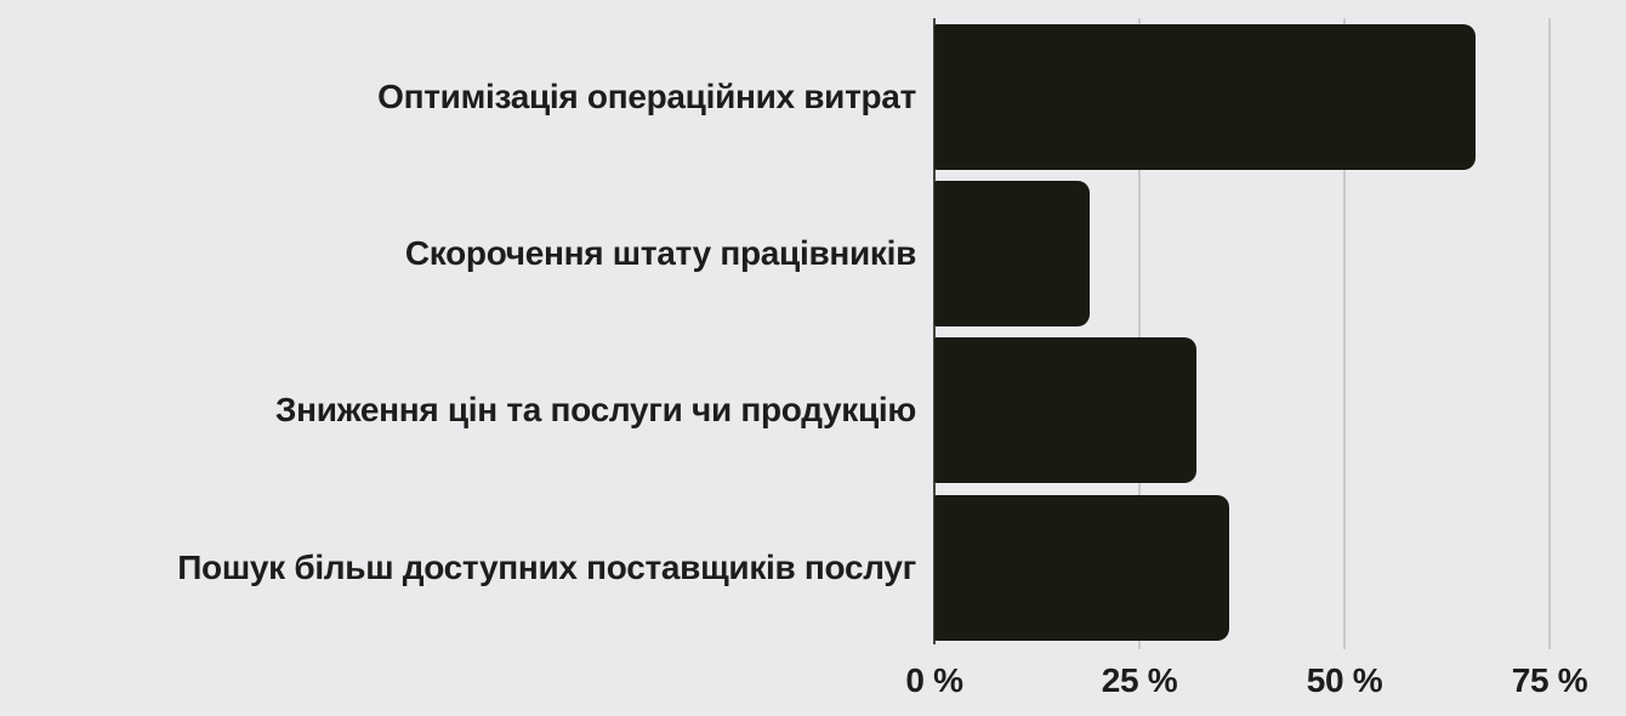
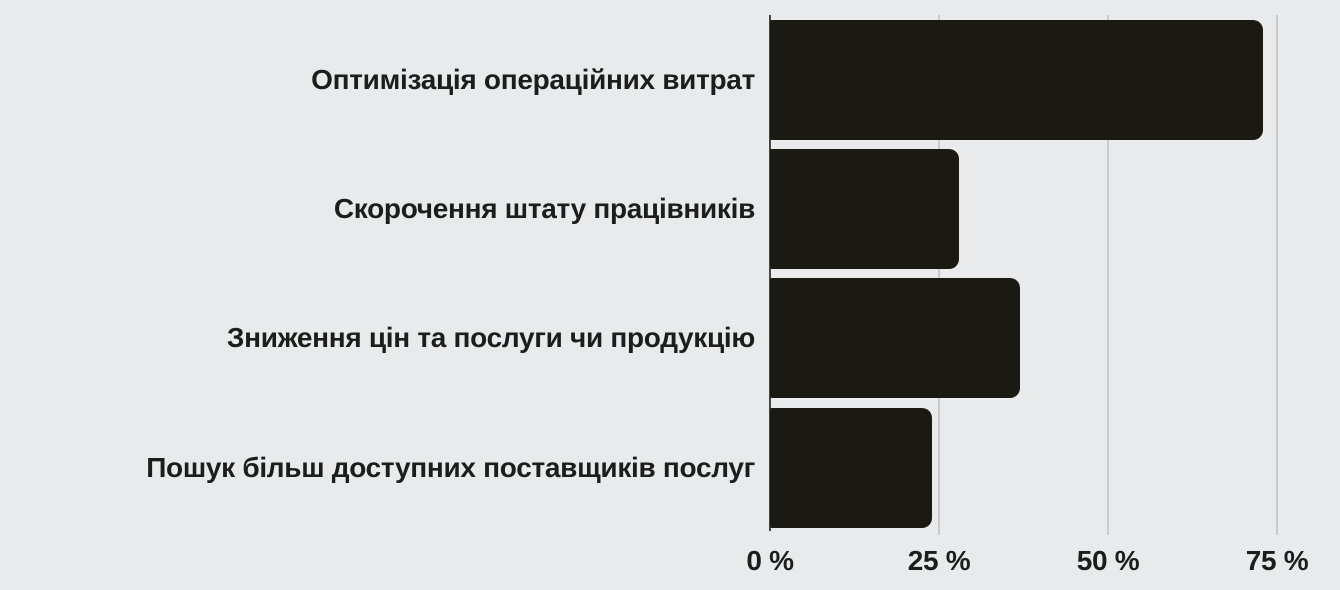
Оптимізація операційних витрат: 66% -> 73%
Скорочення штату працівників: 19% -> 28%
Зниження цін та послуги чи продукцію: 32% -> 37%
Пошук більш доступних поставщиків послуг: 36% -> 24%
